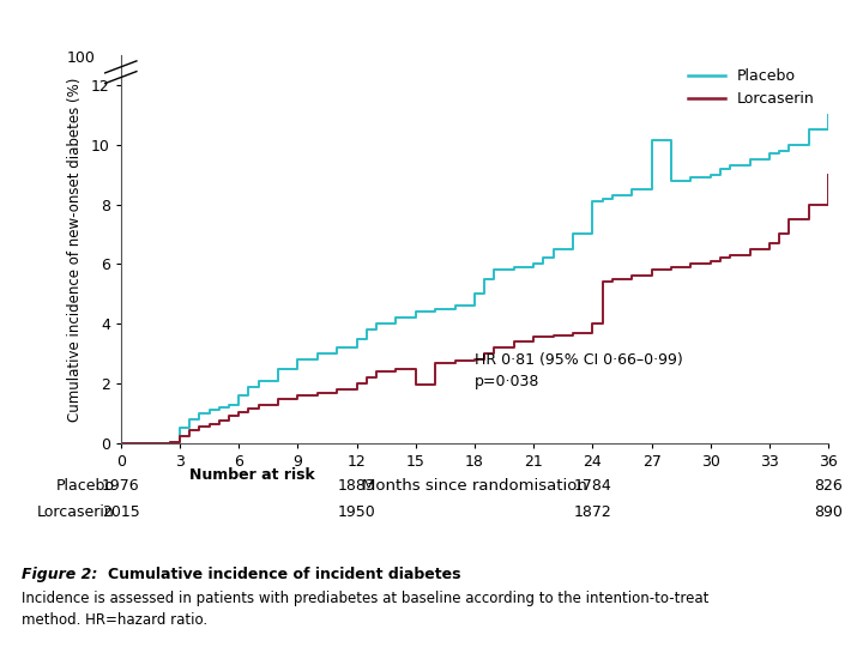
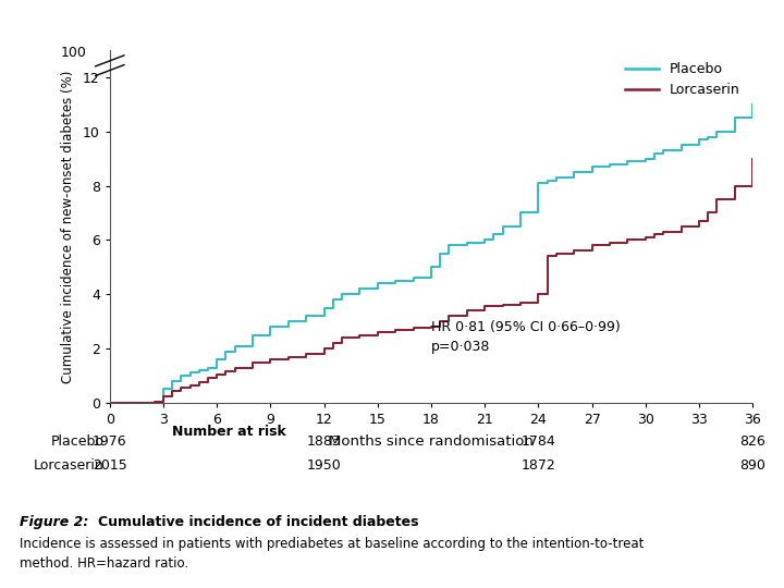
Lorcaserin/15: 1.95 -> 2.60
Placebo/27: 10.15 -> 8.70
